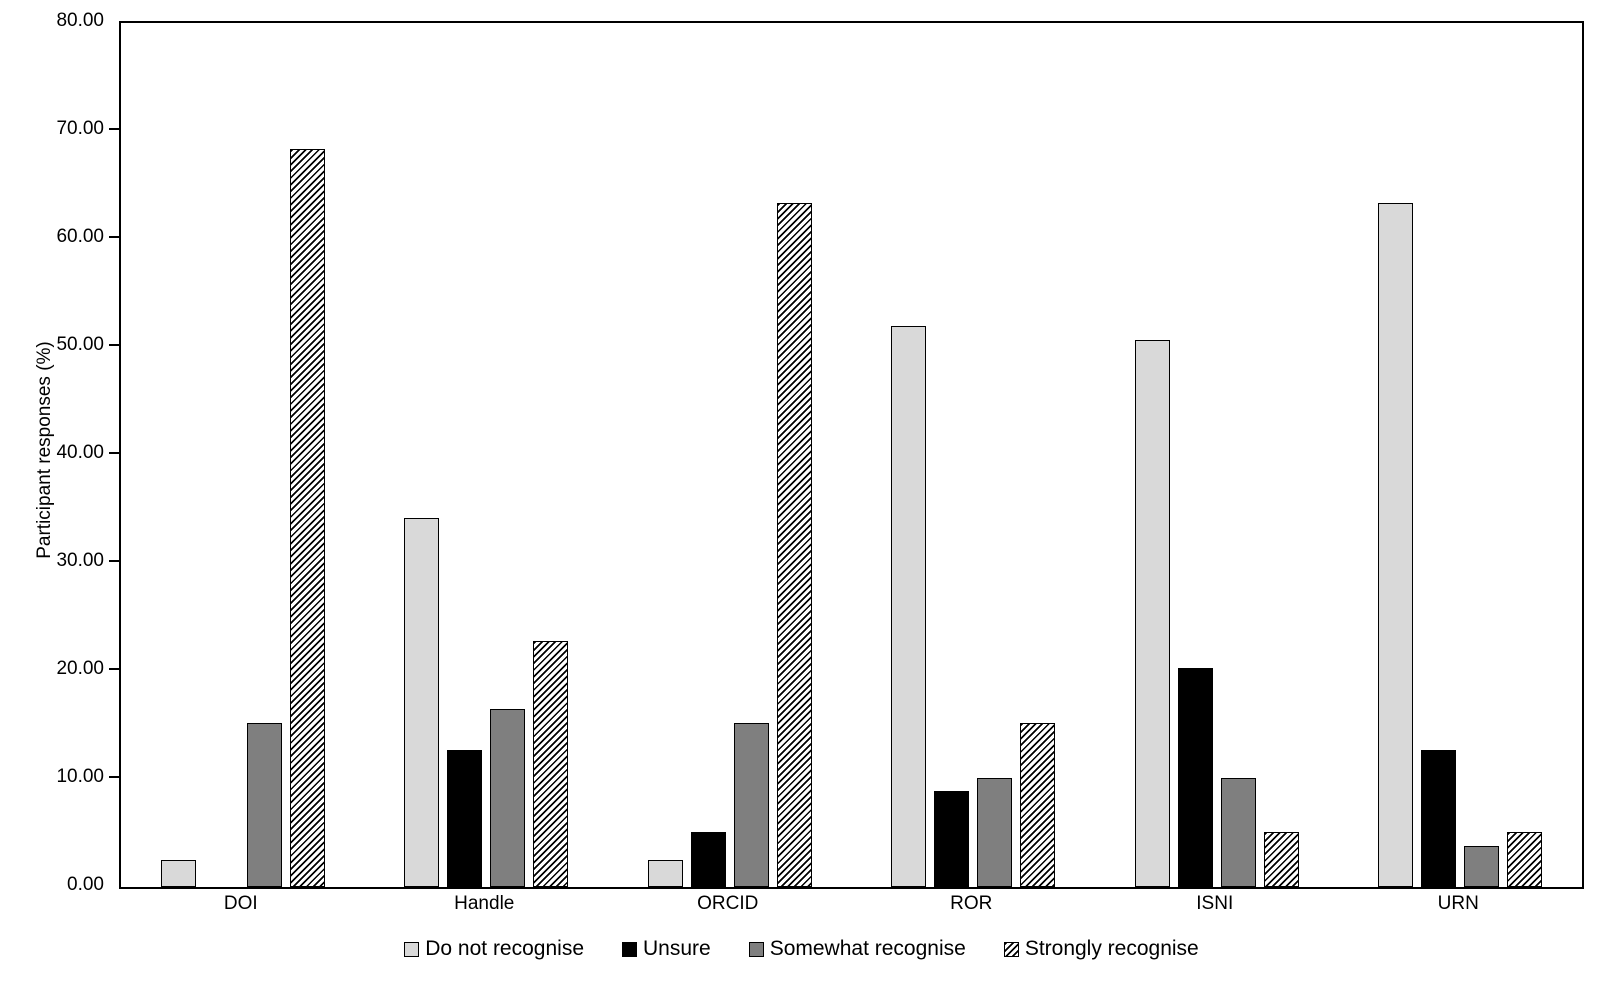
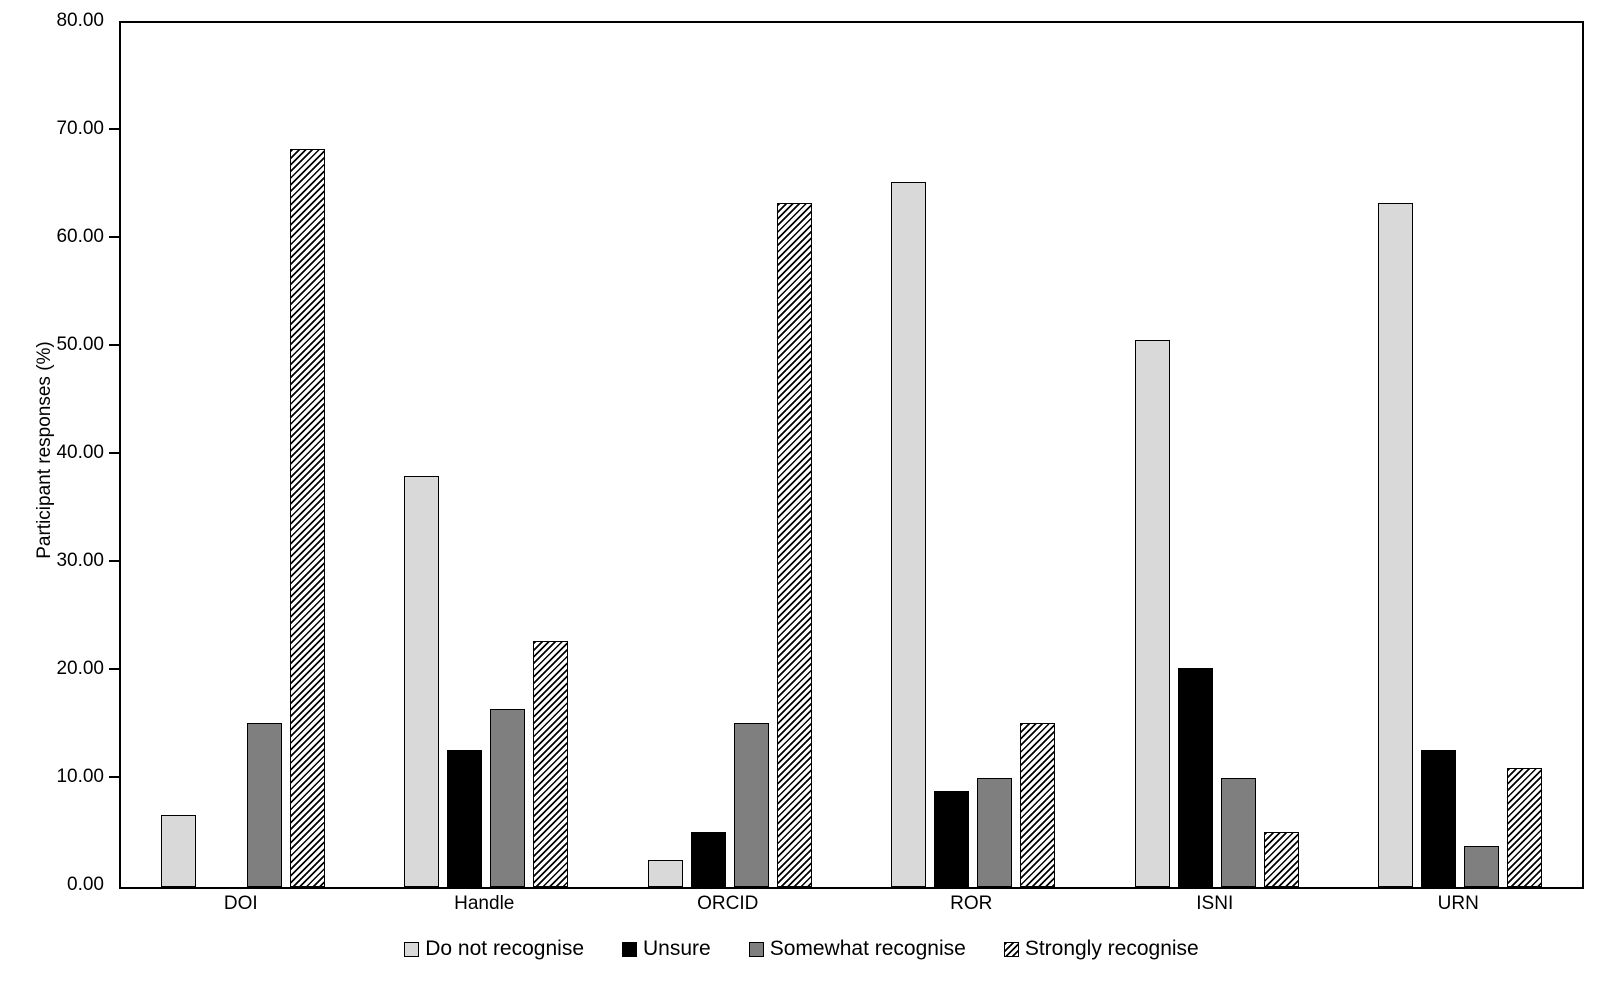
Do not recognise/DOI: 2.5 -> 6.7
Do not recognise/Handle: 34.2 -> 38.1
Do not recognise/ROR: 51.9 -> 65.3
Strongly recognise/URN: 5.1 -> 11.0
